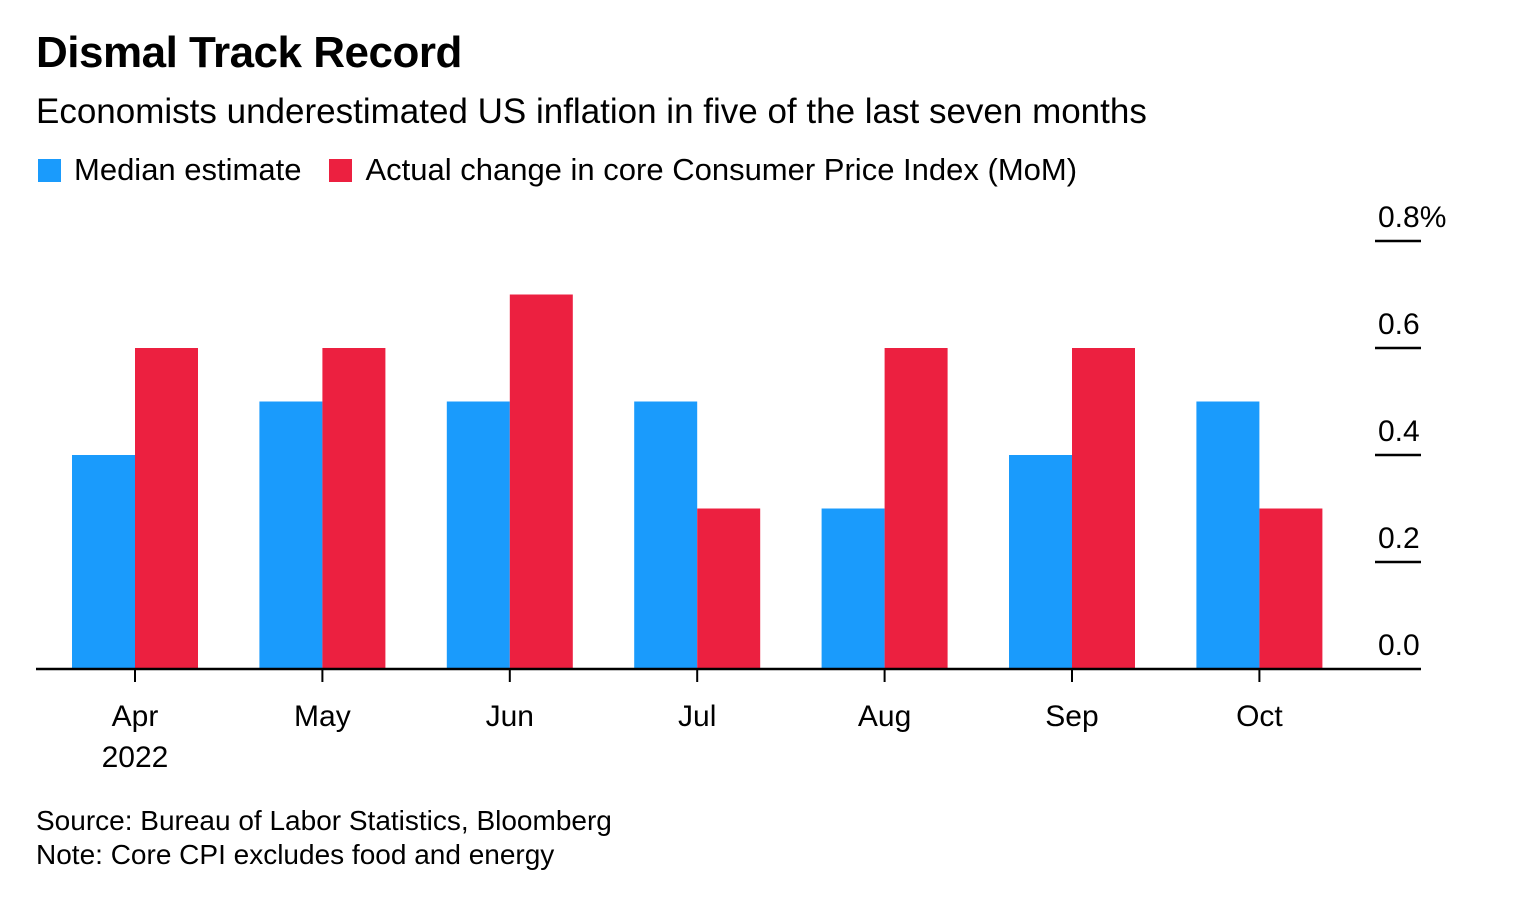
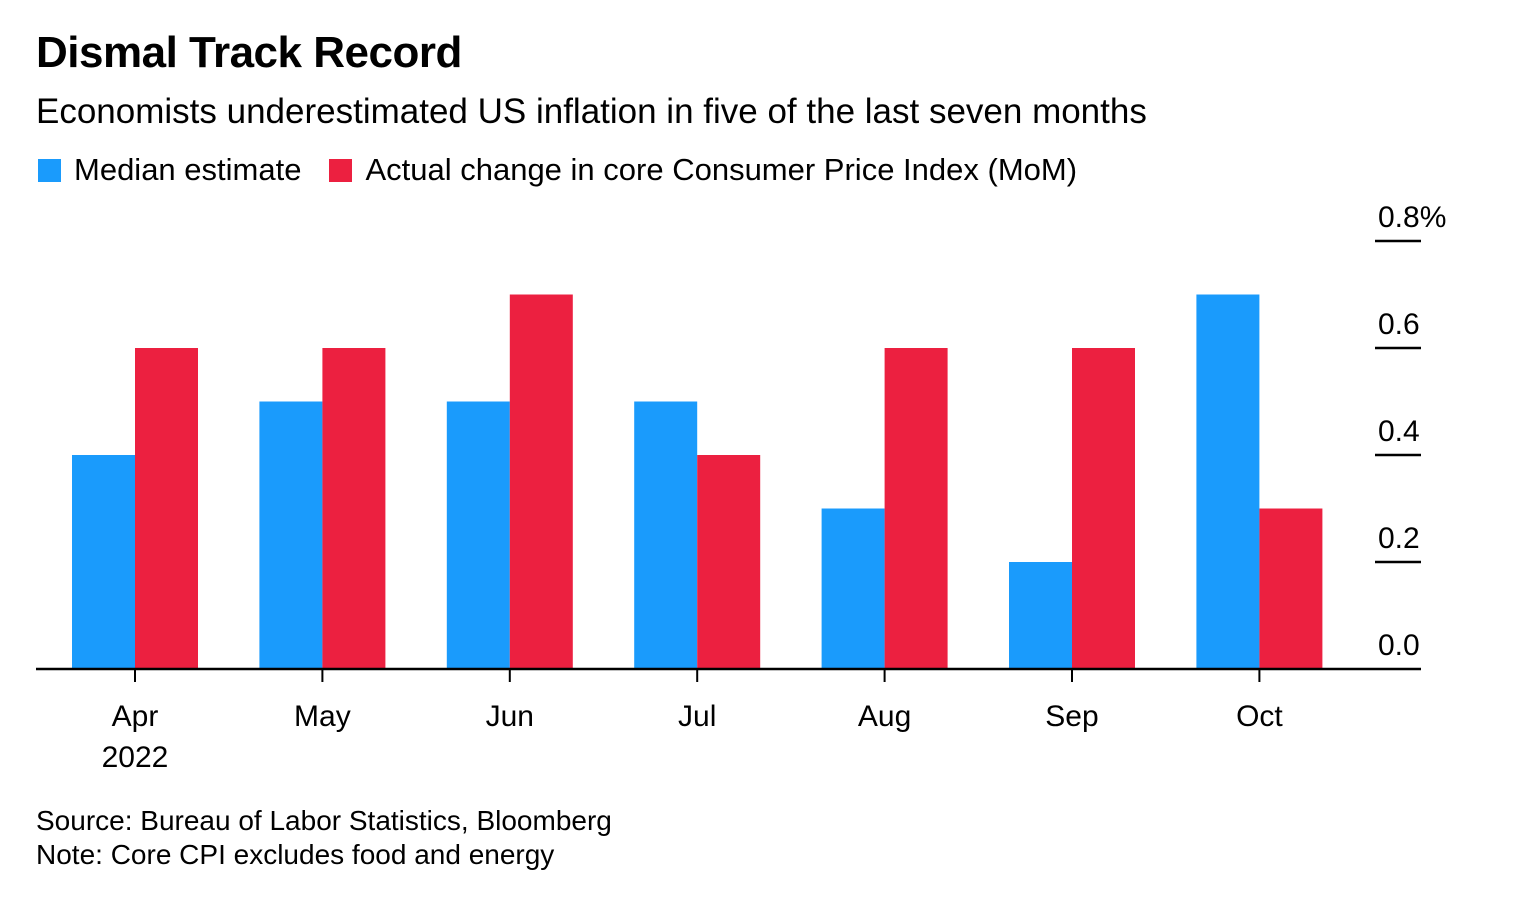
Actual change in core Consumer Price Index (MoM)/Jul: 0.3% -> 0.4%
Median estimate/Sep: 0.4% -> 0.2%
Median estimate/Oct: 0.5% -> 0.7%
